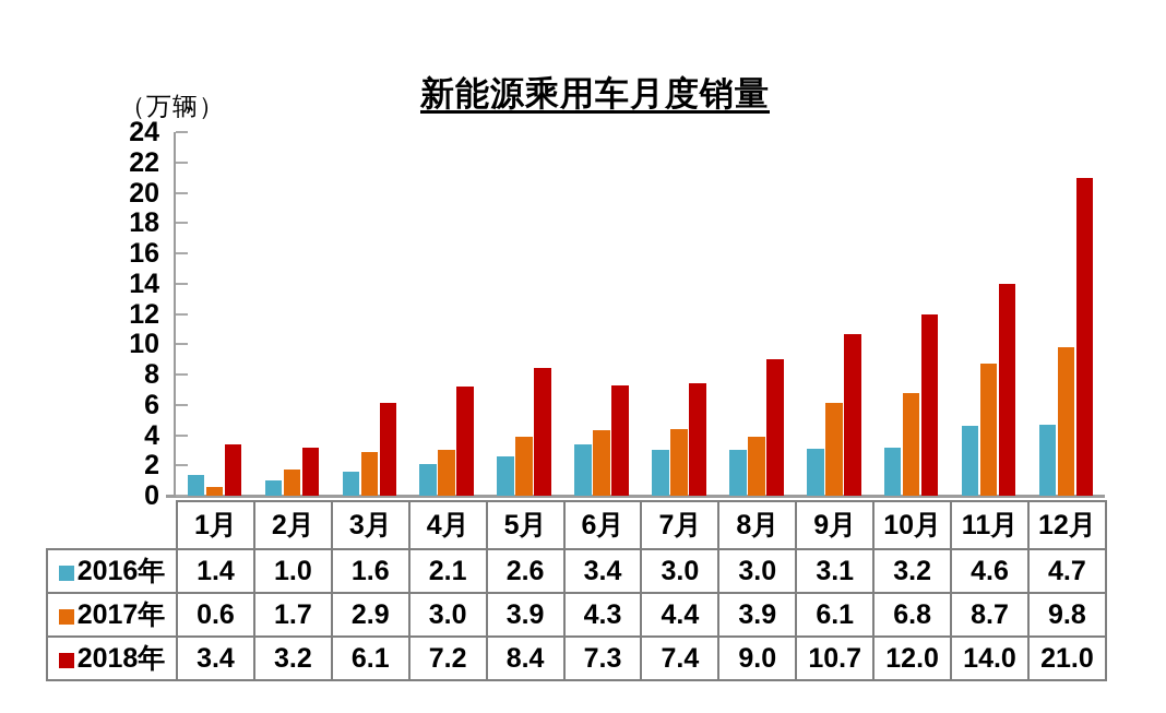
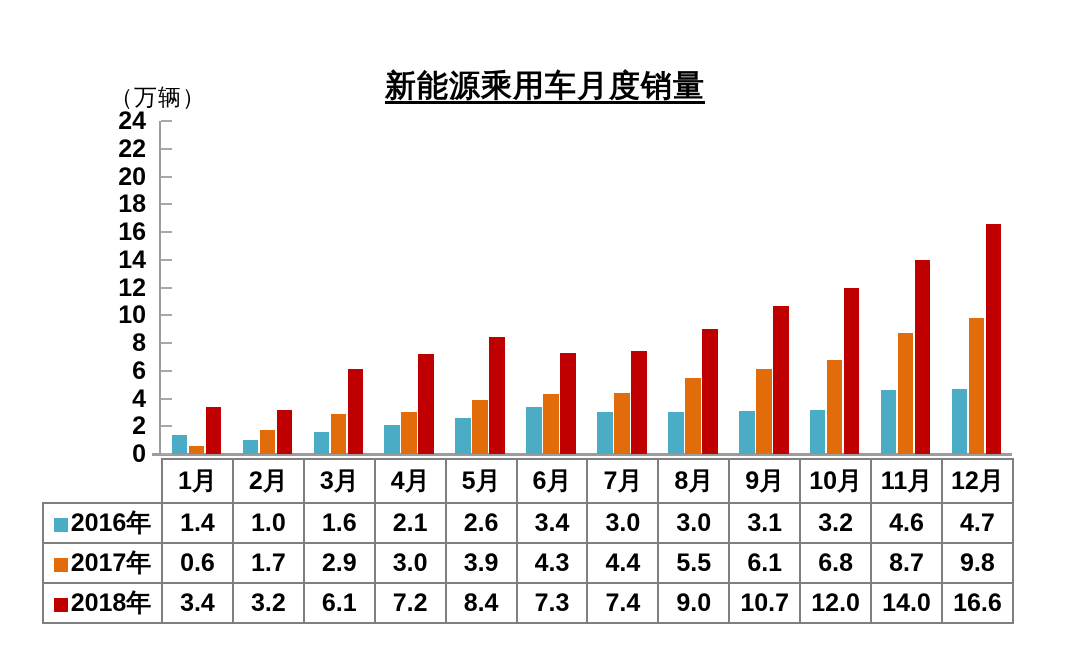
2017年/8月: 3.9 -> 5.5
2018年/12月: 21.0 -> 16.6
